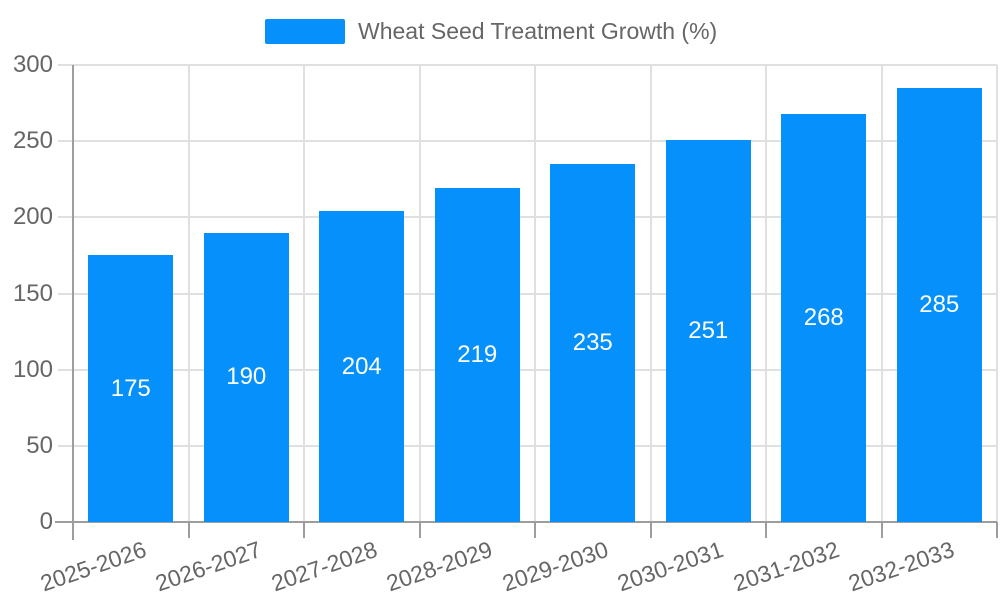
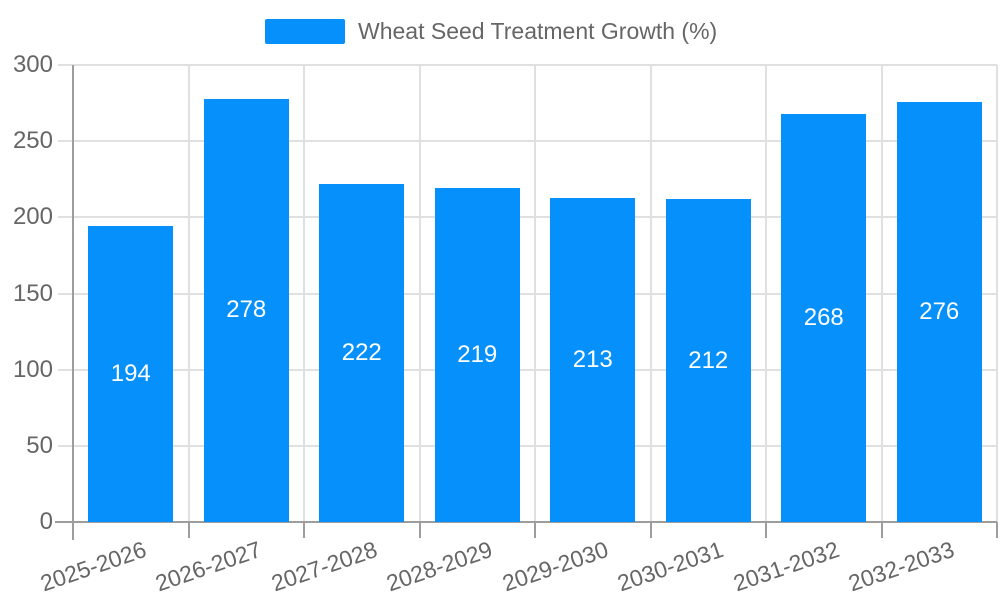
2025-2026: 175 -> 194
2026-2027: 190 -> 278
2027-2028: 204 -> 222
2029-2030: 235 -> 213
2030-2031: 251 -> 212
2032-2033: 285 -> 276
